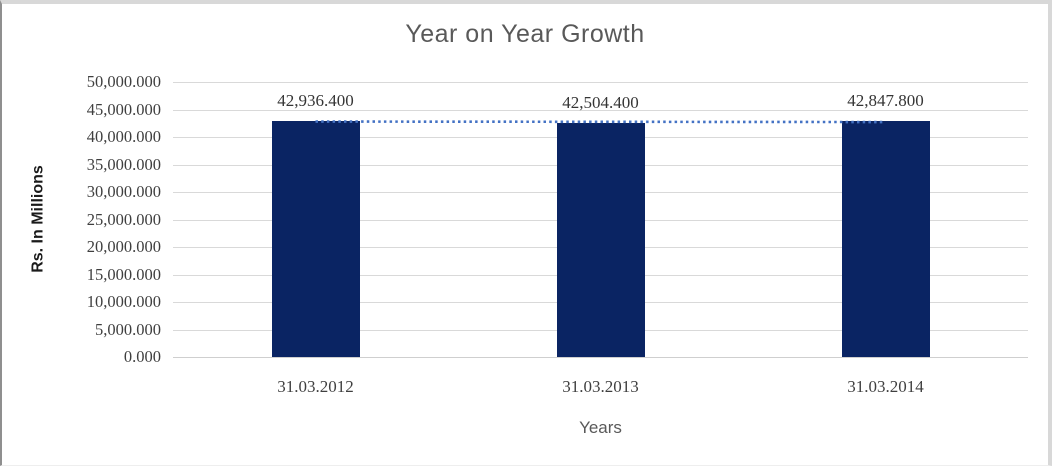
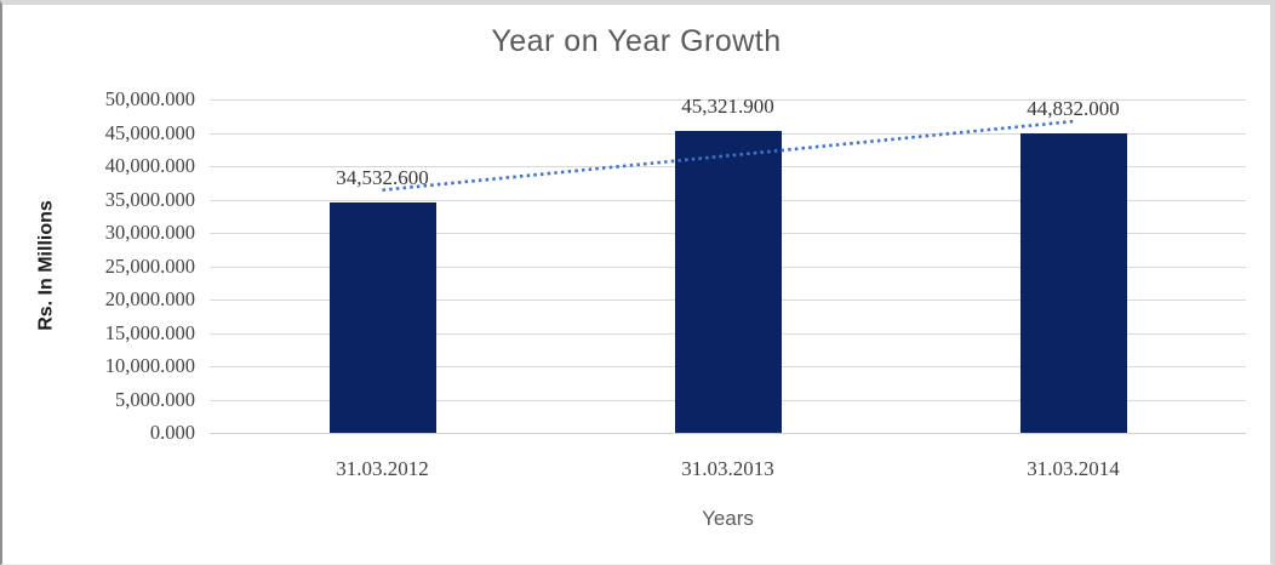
31.03.2012: 42,936.400 -> 34,532.600
31.03.2013: 42,504.400 -> 45,321.900
31.03.2014: 42,847.800 -> 44,832.000
